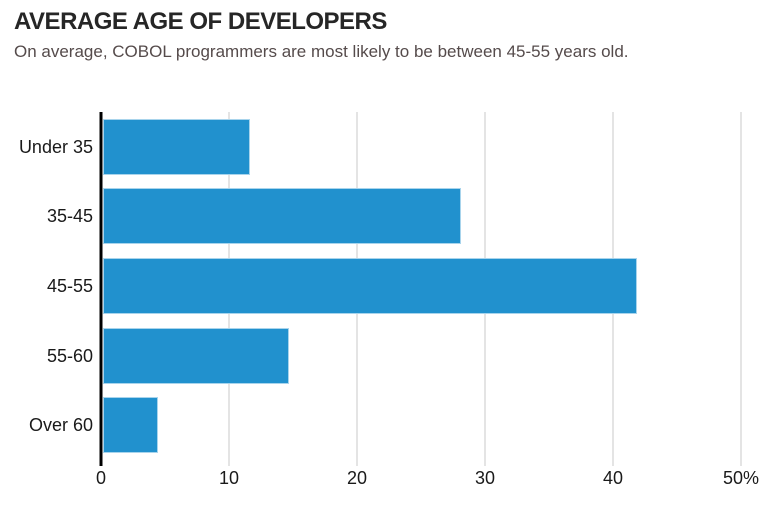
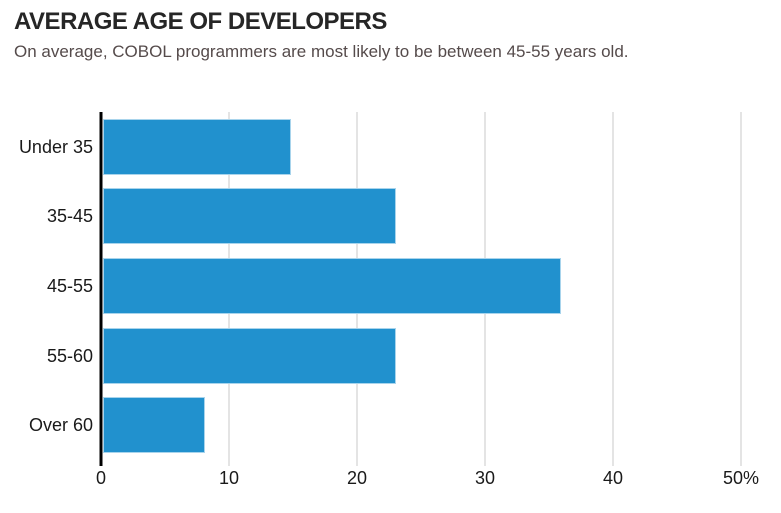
Under 35: 11.5% -> 14.7%
35-45: 28.0% -> 22.9%
45-55: 41.7% -> 35.8%
55-60: 14.5% -> 22.9%
Over 60: 4.3% -> 8.0%
